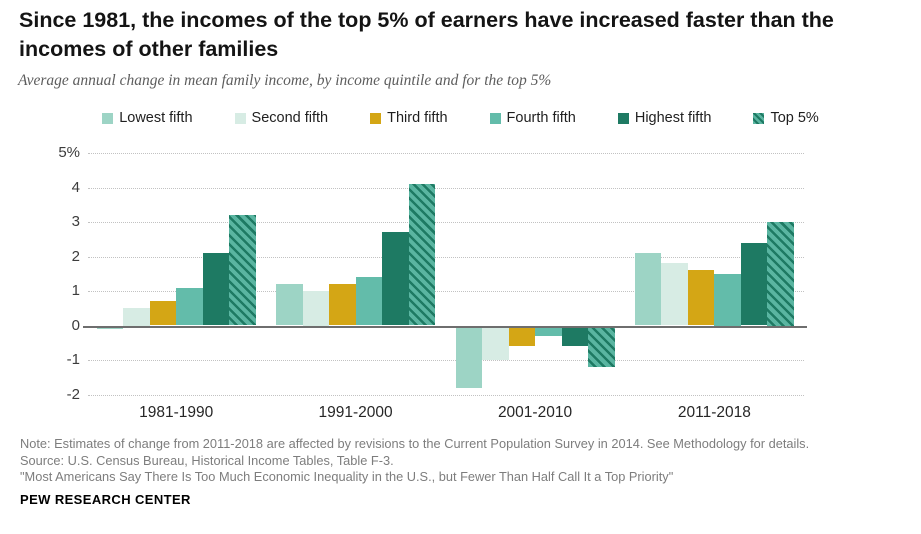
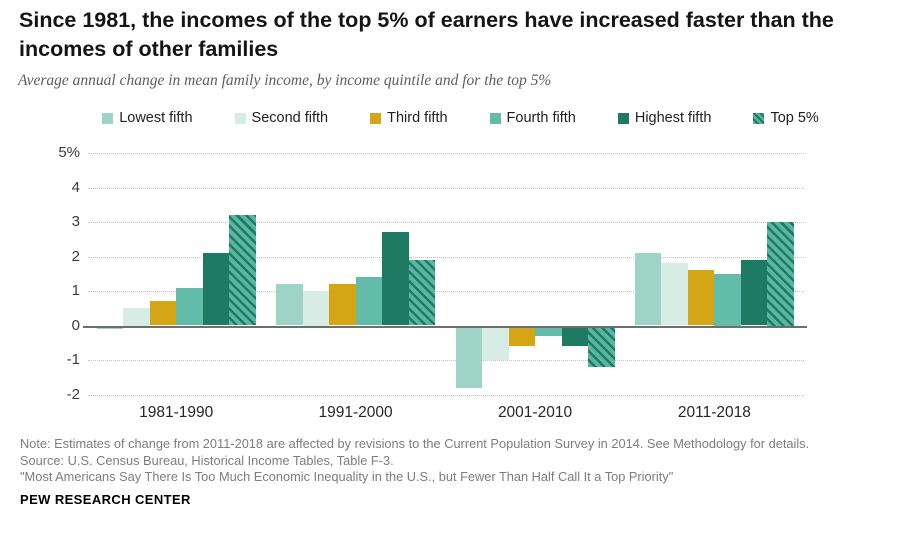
Top 5%/1991-2000: 4.1% -> 1.9%
Highest fifth/2011-2018: 2.4% -> 1.9%
